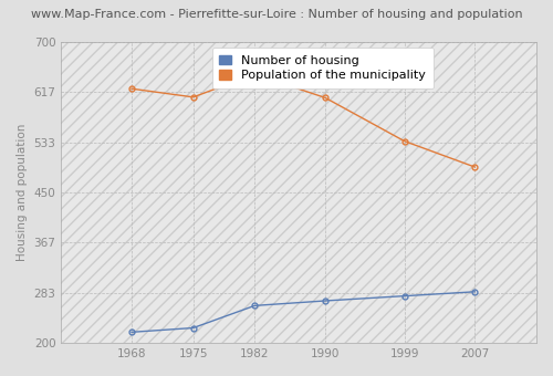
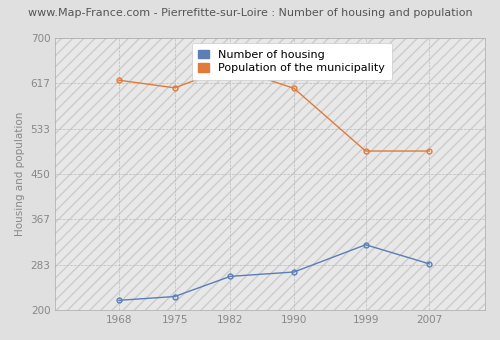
Number of housing/1999: 278 -> 320
Population of the municipality/1999: 535 -> 492
